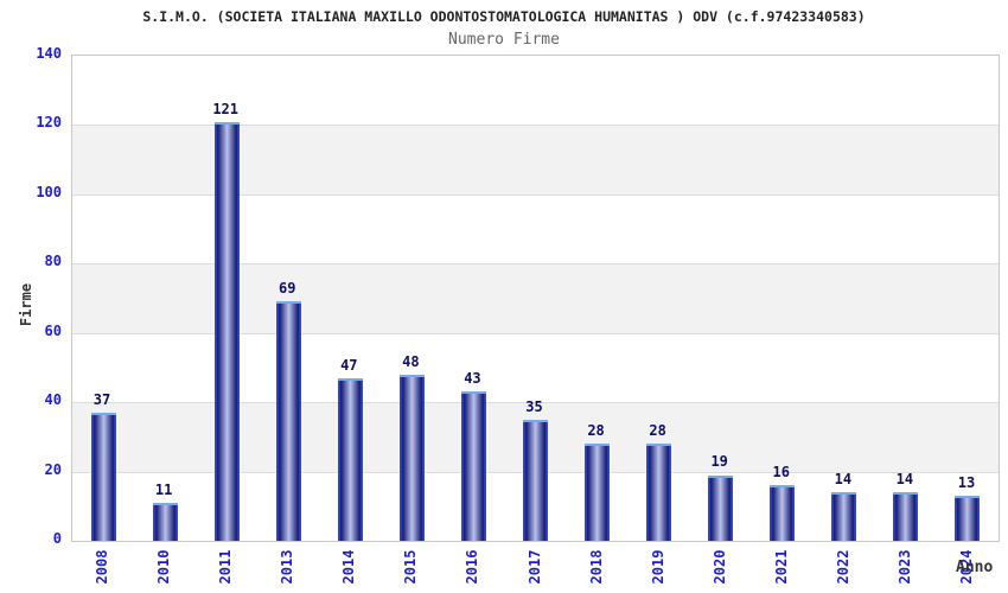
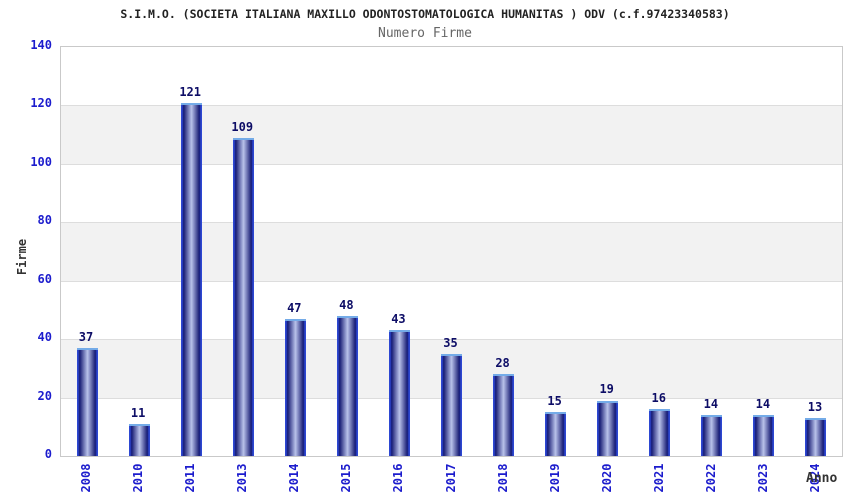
2013: 69 -> 109
2019: 28 -> 15
